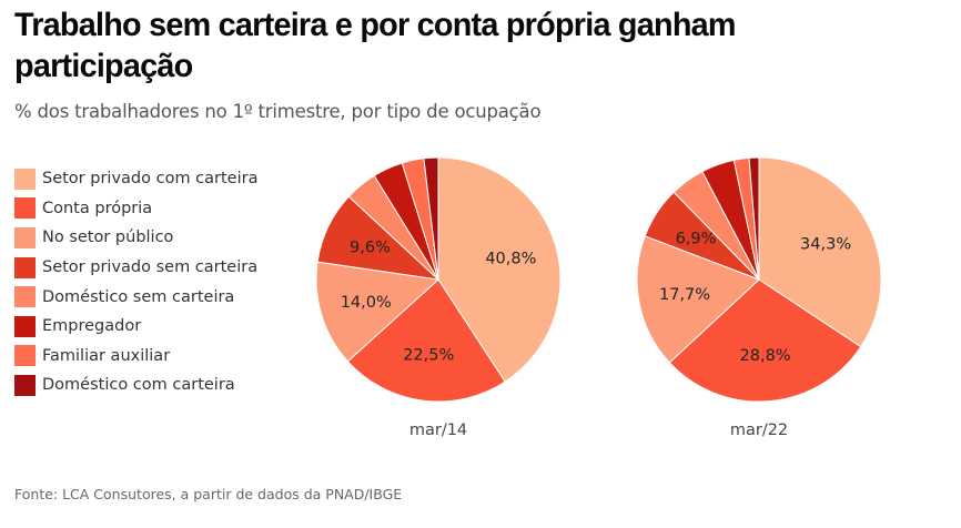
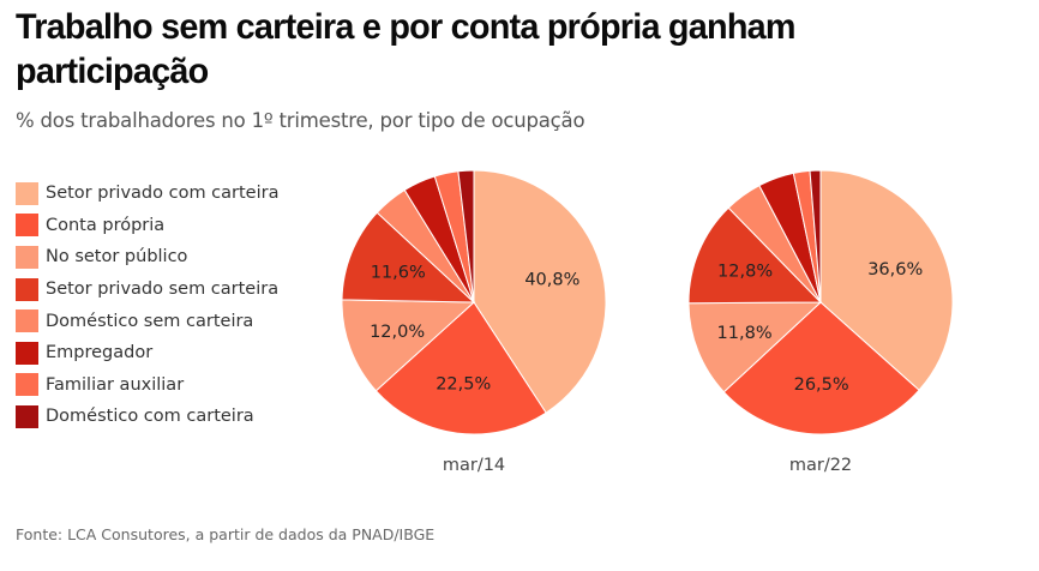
mar/22/Setor privado com carteira: 34,3% -> 36,6%
mar/22/Conta própria: 28,8% -> 26,5%
mar/14/No setor público: 14,0% -> 12,0%
mar/22/No setor público: 17,7% -> 11,8%
mar/14/Setor privado sem carteira: 9,6% -> 11,6%
mar/22/Setor privado sem carteira: 6,9% -> 12,8%
